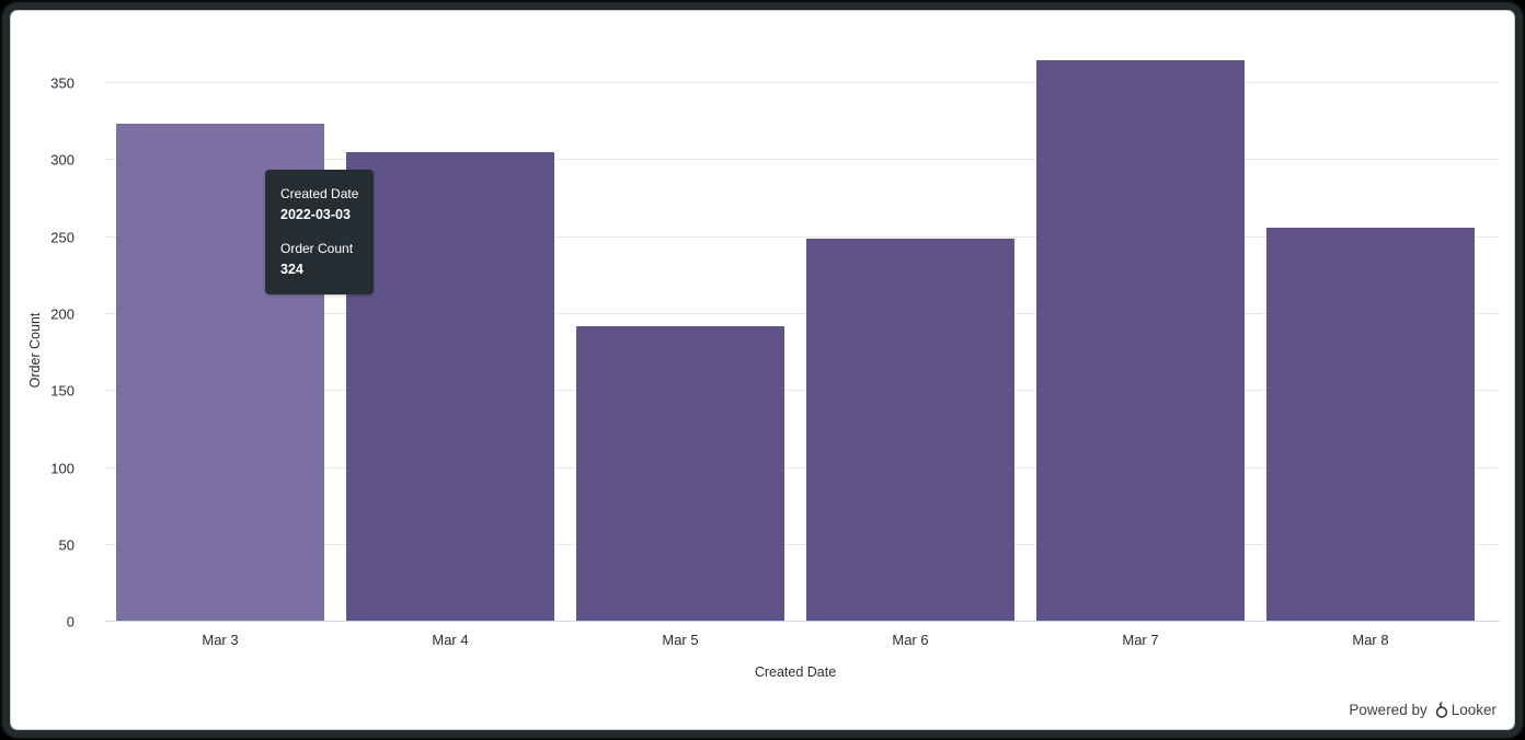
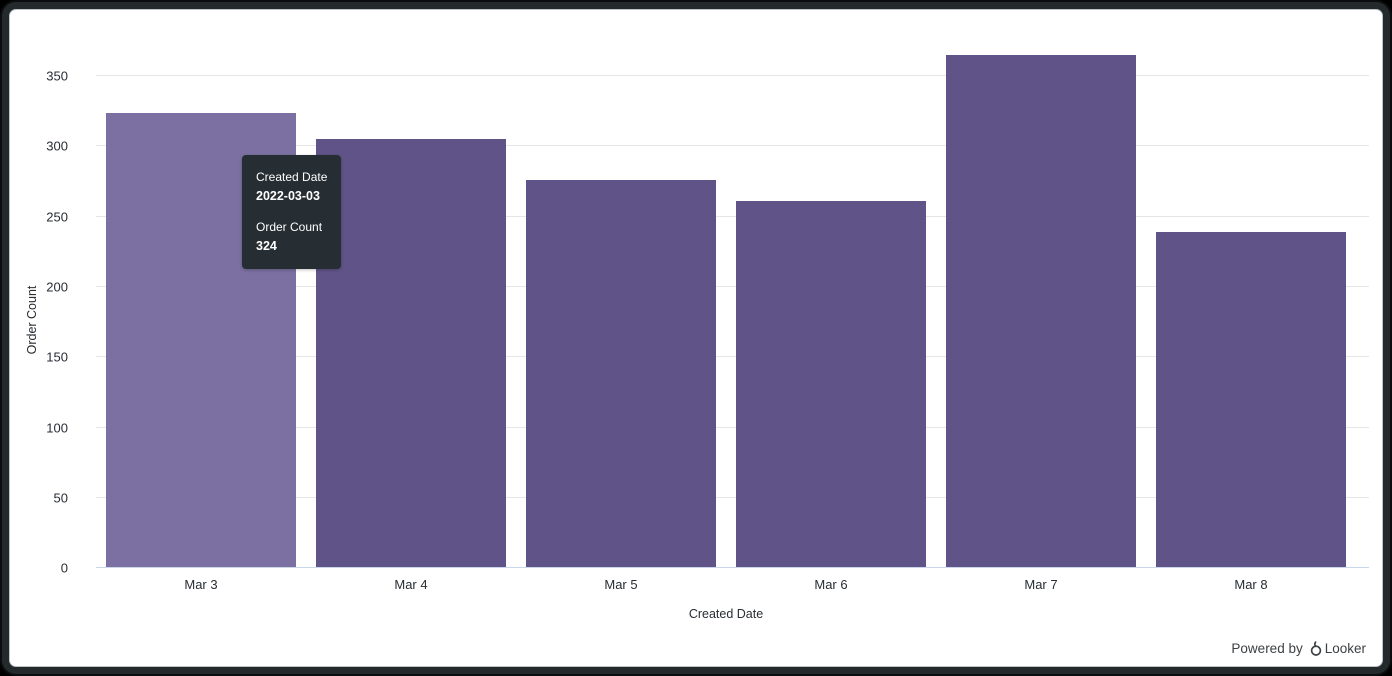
Mar 5: 192 -> 276
Mar 6: 249 -> 261
Mar 8: 256 -> 239
